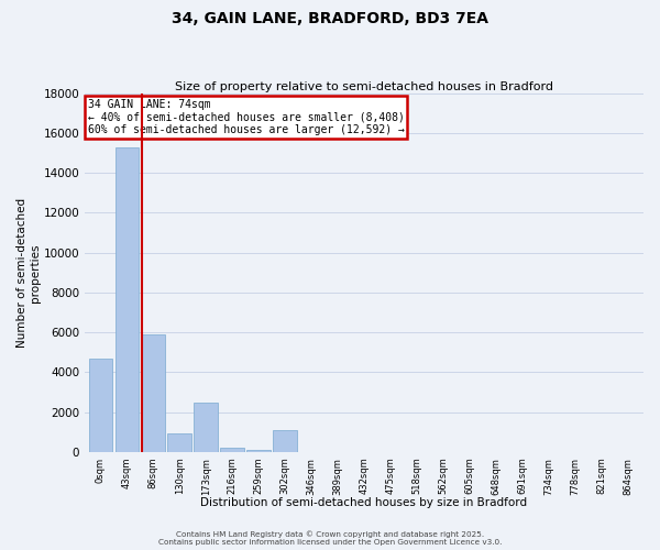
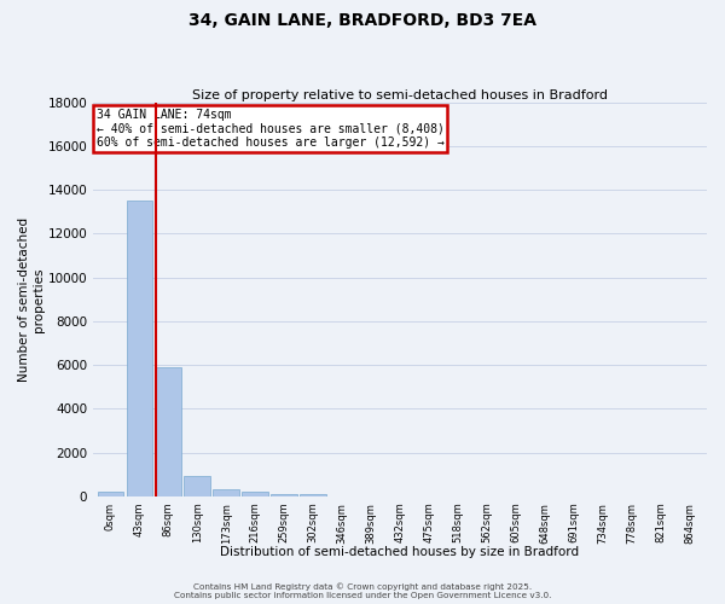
0sqm: 4700 -> 200
43sqm: 15300 -> 13500
173sqm: 2500 -> 300
302sqm: 1100 -> 100
